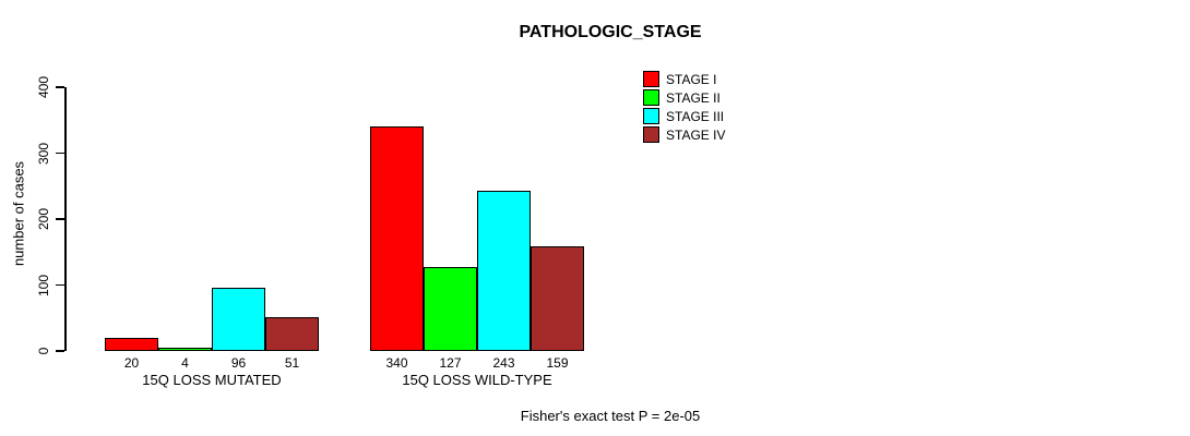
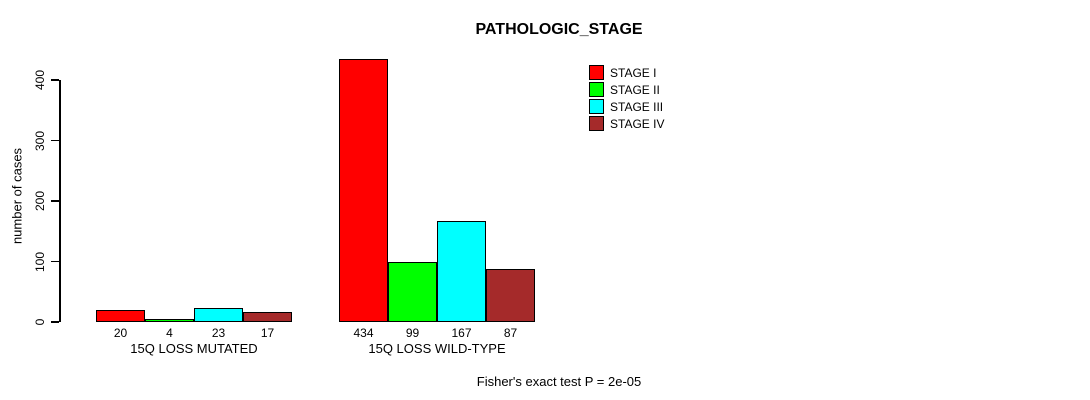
STAGE III/15Q LOSS MUTATED: 96 -> 23
STAGE IV/15Q LOSS MUTATED: 51 -> 17
STAGE I/15Q LOSS WILD-TYPE: 340 -> 434
STAGE II/15Q LOSS WILD-TYPE: 127 -> 99
STAGE III/15Q LOSS WILD-TYPE: 243 -> 167
STAGE IV/15Q LOSS WILD-TYPE: 159 -> 87
